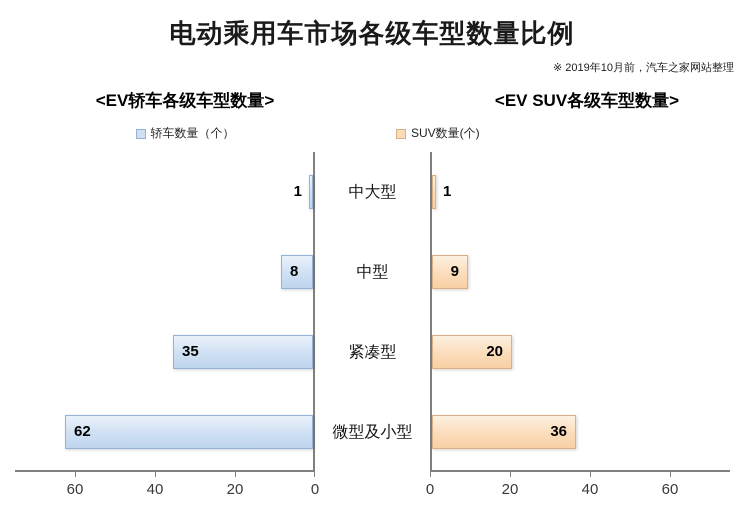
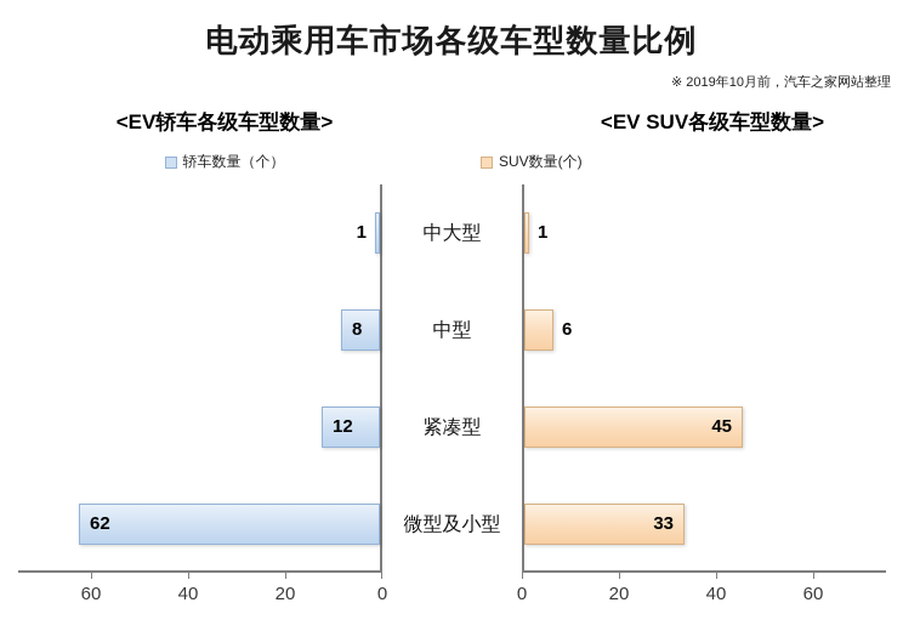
SUV数量(个)/中型: 9 -> 6
轿车数量（个）/紧凑型: 35 -> 12
SUV数量(个)/紧凑型: 20 -> 45
SUV数量(个)/微型及小型: 36 -> 33
